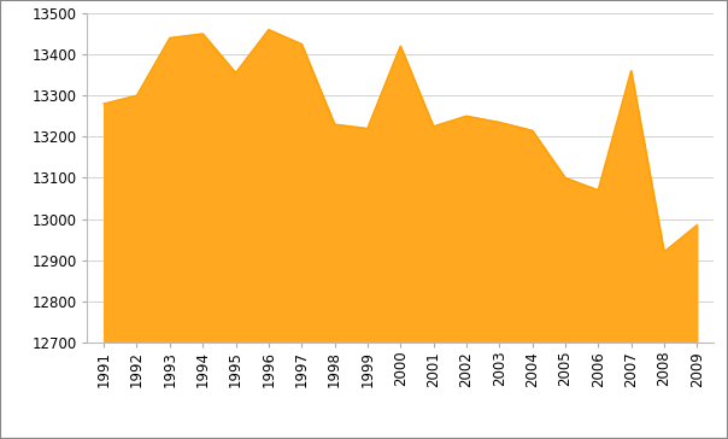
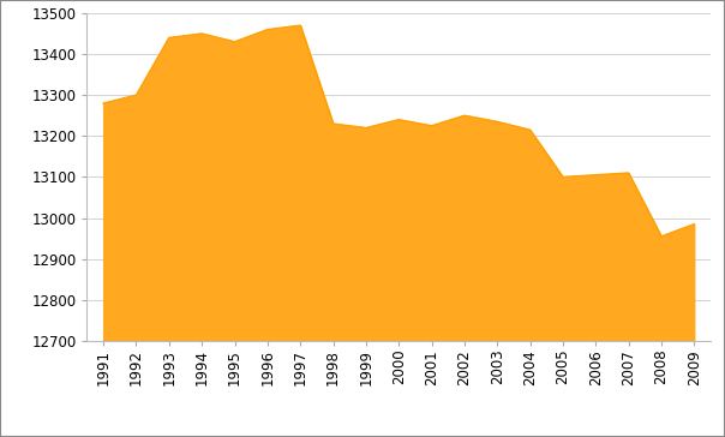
1995: 13355 -> 13430
1997: 13425 -> 13470
2000: 13420 -> 13240
2006: 13070 -> 13105
2007: 13360 -> 13110
2008: 12920 -> 12955
